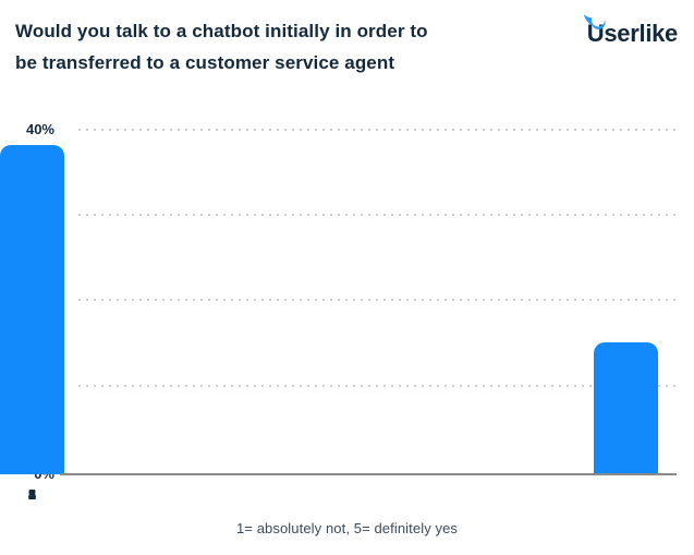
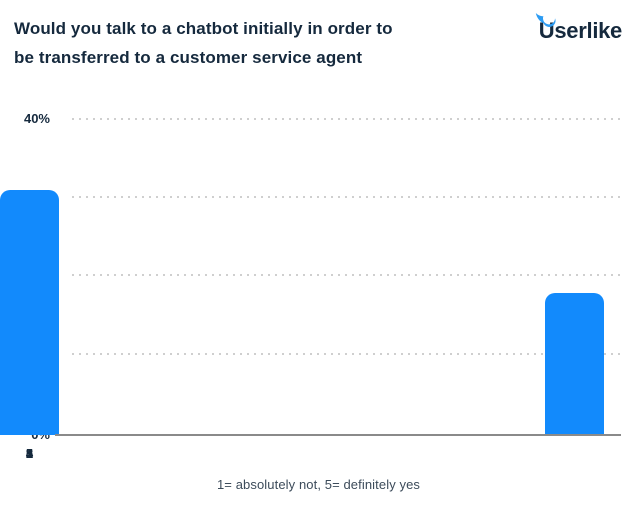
1: 15% -> 18%
2: 12% -> 7%
4: 22% -> 20%
5: 38% -> 31%
